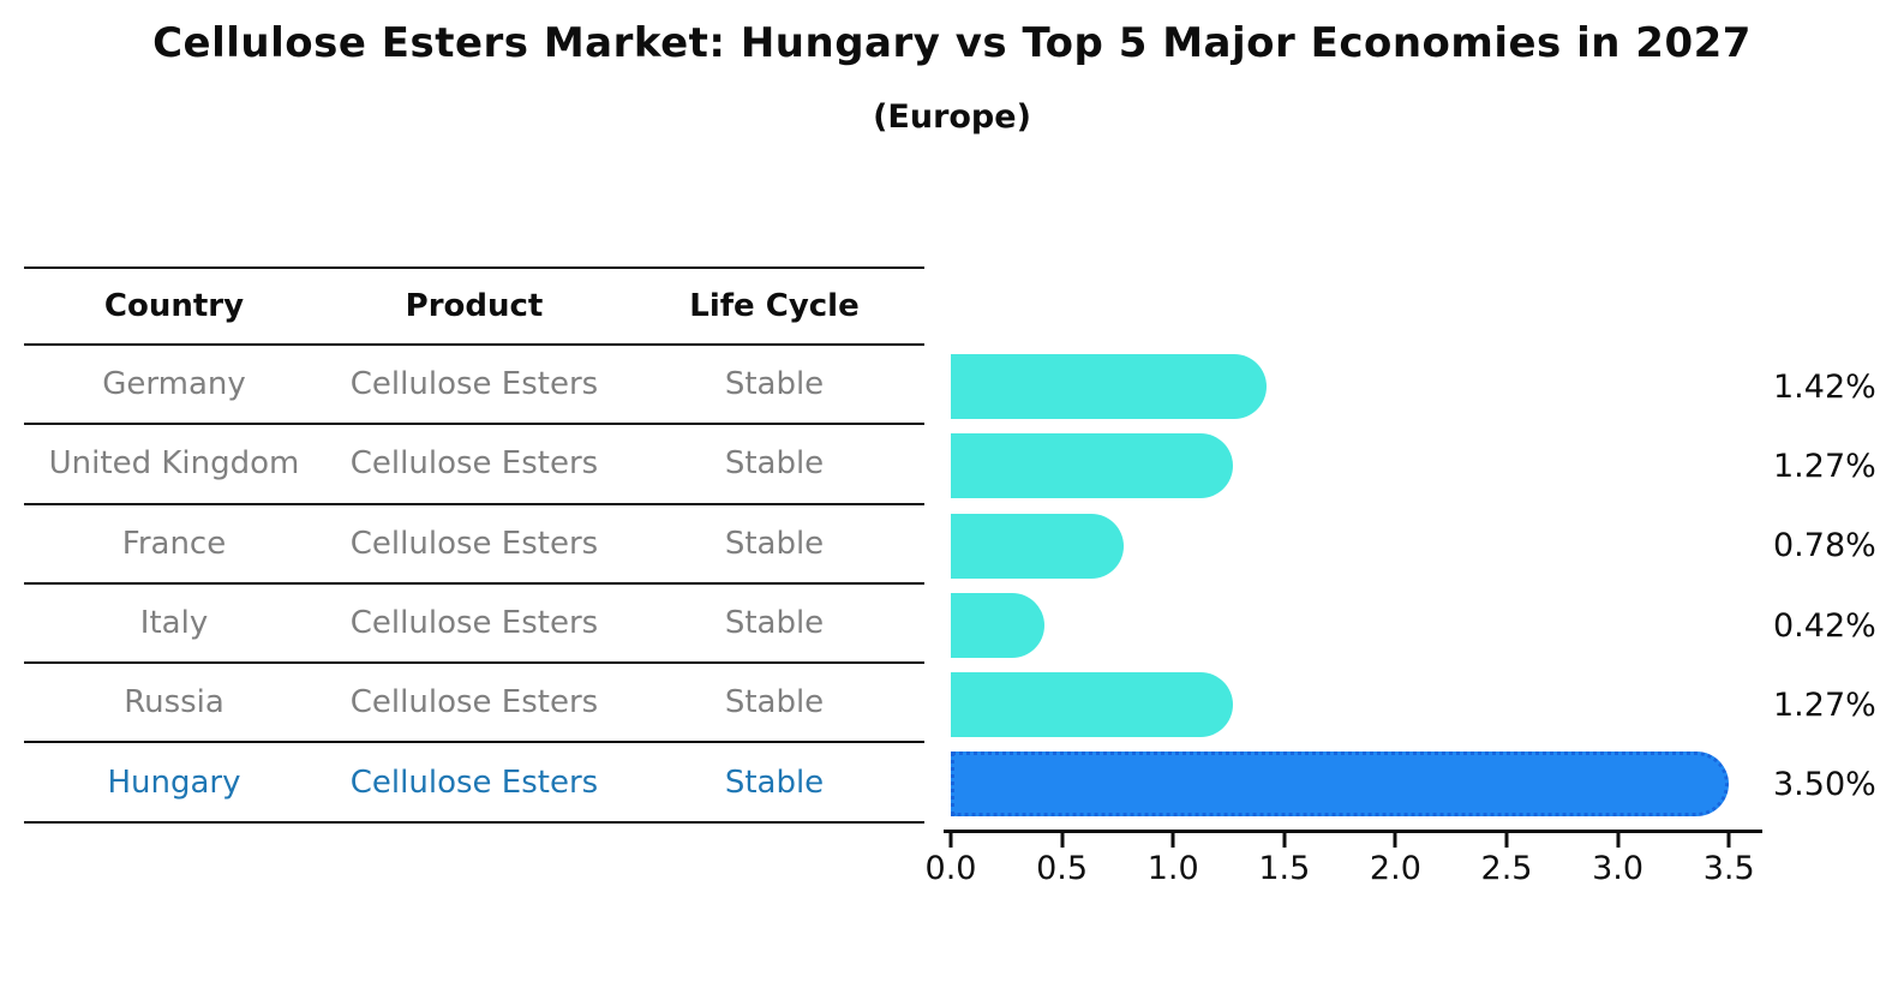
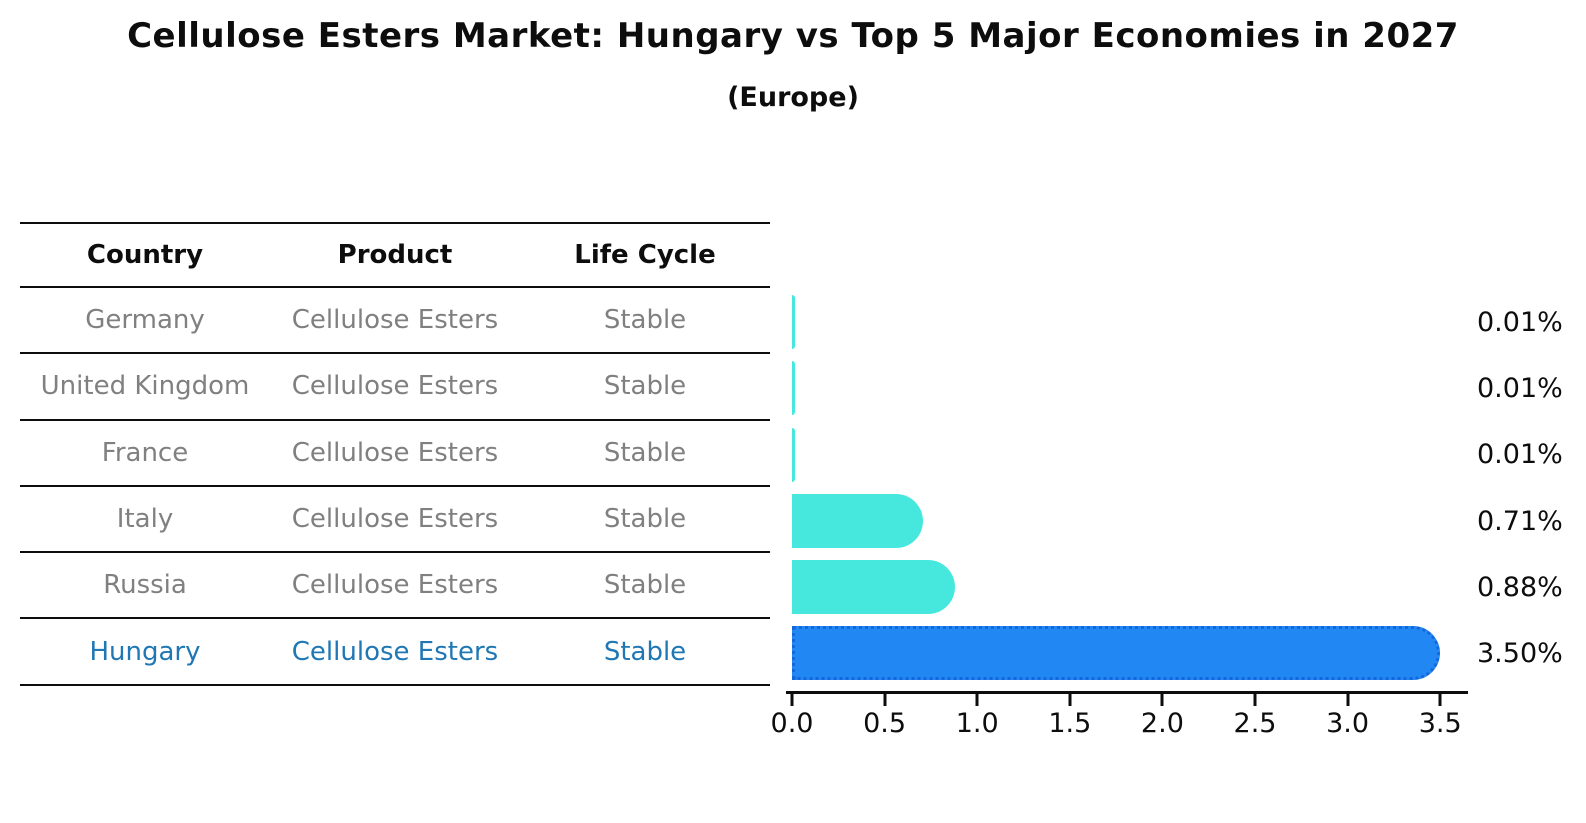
Germany: 1.42% -> 0.01%
United Kingdom: 1.27% -> 0.01%
France: 0.78% -> 0.01%
Italy: 0.42% -> 0.71%
Russia: 1.27% -> 0.88%
